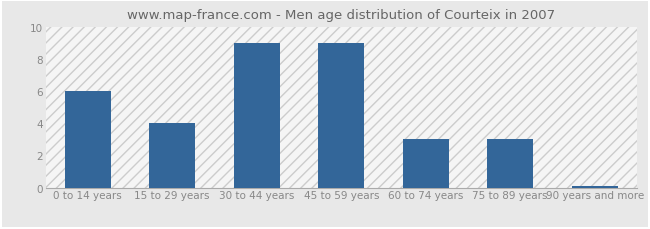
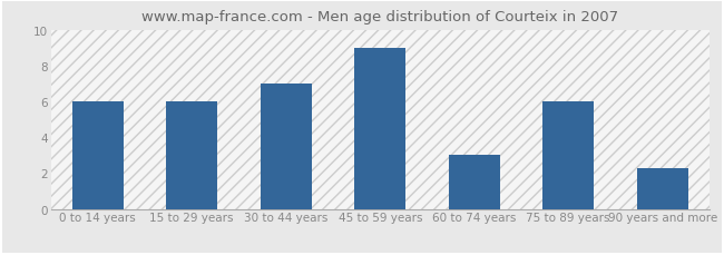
15 to 29 years: 4.0 -> 6.0
30 to 44 years: 9.0 -> 7.0
75 to 89 years: 3.0 -> 6.0
90 years and more: 0.1 -> 2.3
